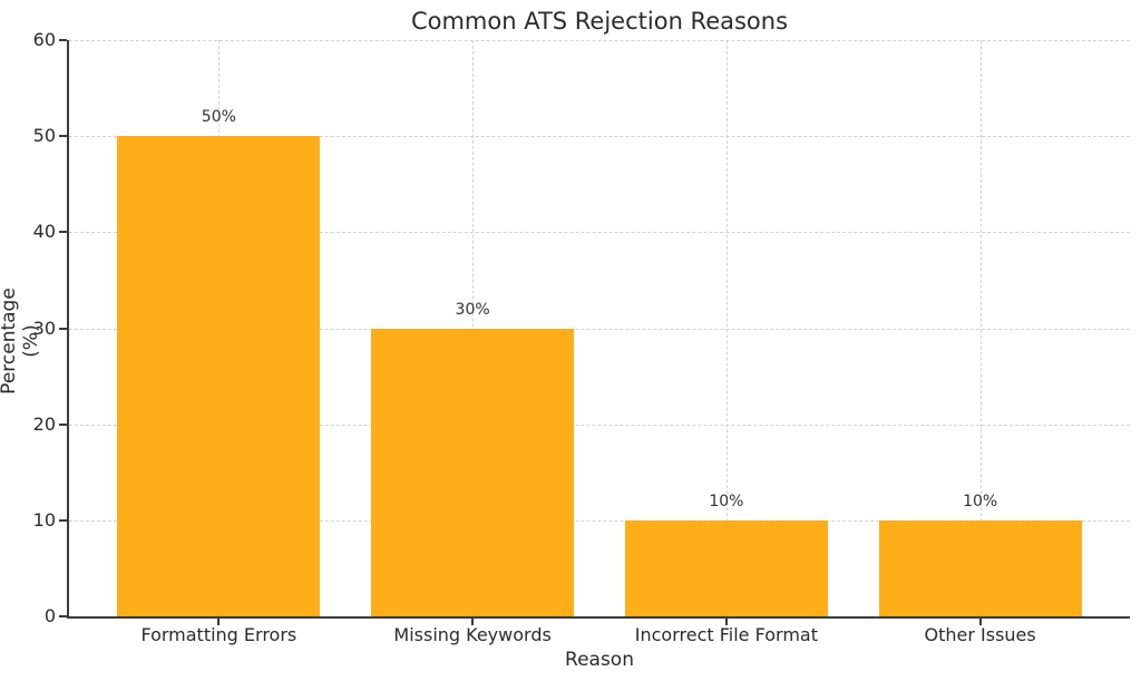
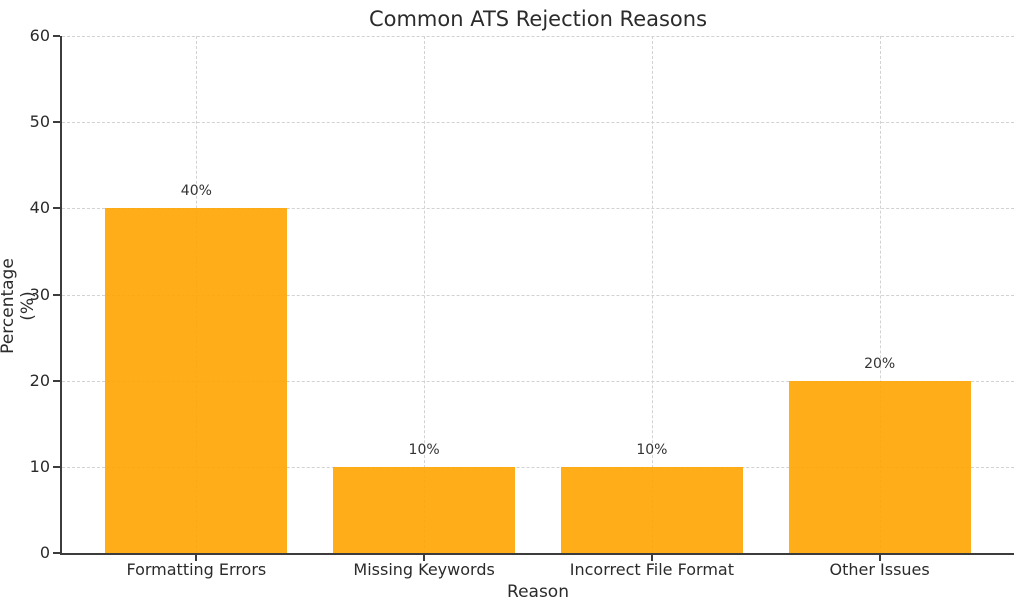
Formatting Errors: 50% -> 40%
Missing Keywords: 30% -> 10%
Other Issues: 10% -> 20%
